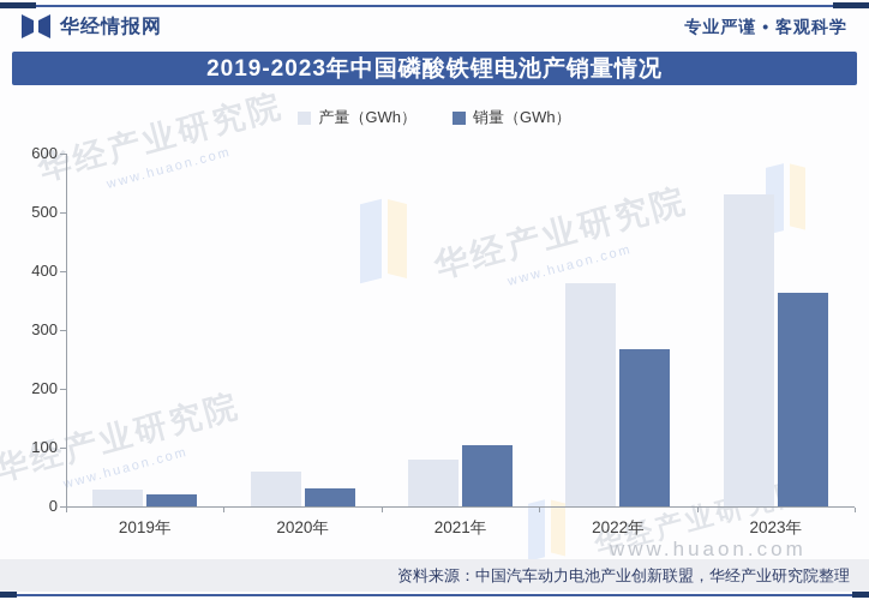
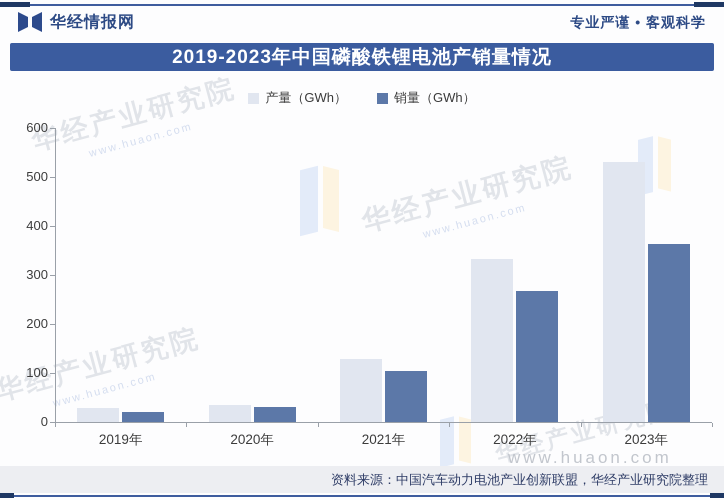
产量（GWh）/2020年: 60 -> 40
产量（GWh）/2021年: 80 -> 130
产量（GWh）/2022年: 380 -> 330
